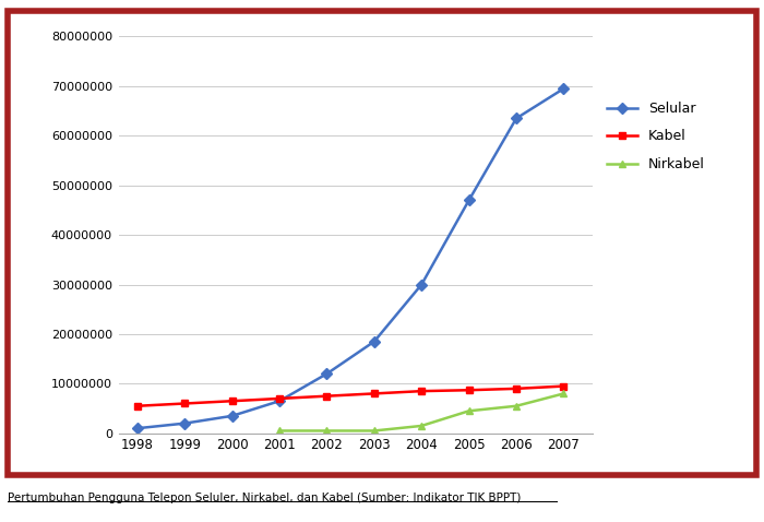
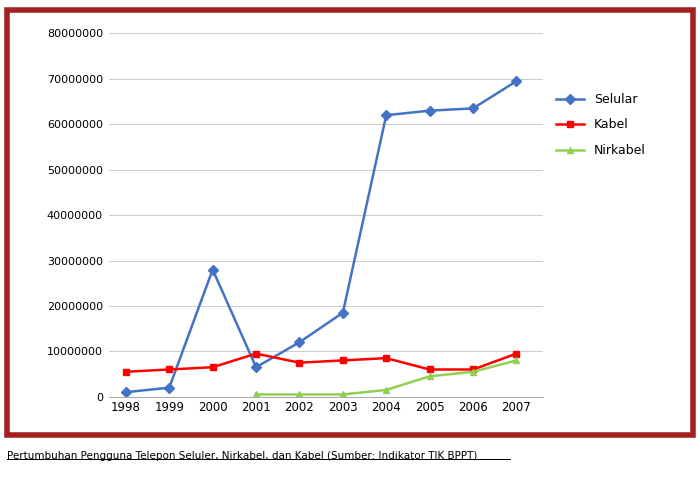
Selular/2000: 3500000 -> 28000000
Kabel/2001: 7000000 -> 9500000
Selular/2004: 30000000 -> 62000000
Selular/2005: 47000000 -> 63000000
Kabel/2005: 8700000 -> 6000000
Kabel/2006: 9000000 -> 6000000
